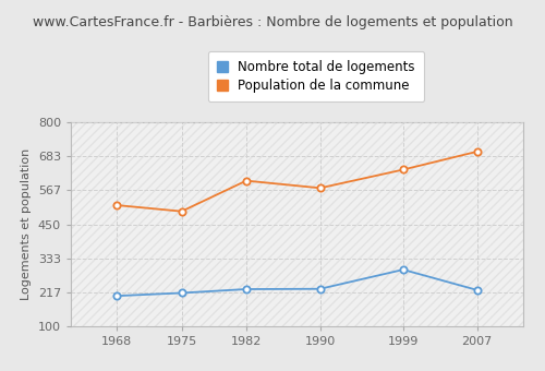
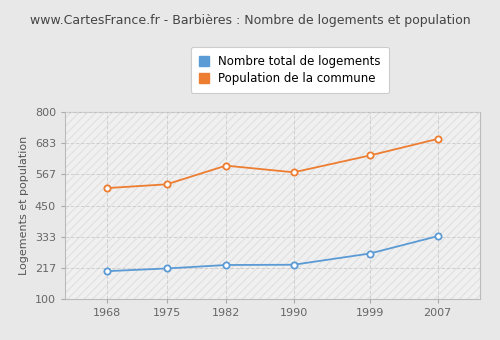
Population de la commune/1975: 495 -> 530
Nombre total de logements/1999: 295 -> 271
Nombre total de logements/2007: 225 -> 336
